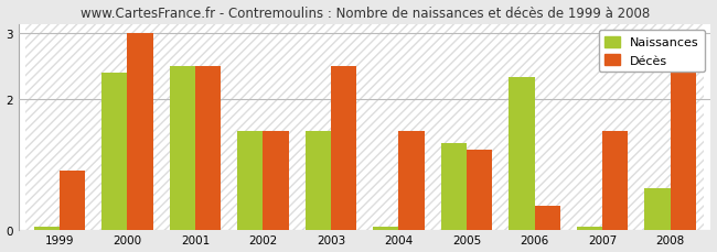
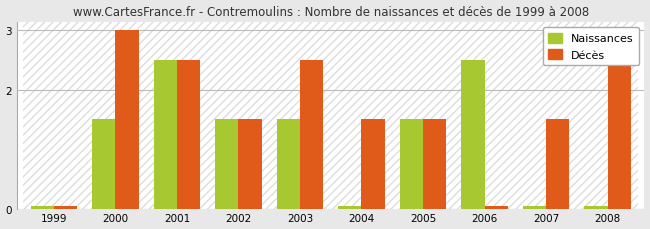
Décès/1999: 0.90 -> 0.04
Naissances/2000: 2.40 -> 1.50
Naissances/2005: 1.32 -> 1.50
Décès/2005: 1.22 -> 1.50
Naissances/2006: 2.34 -> 2.50
Décès/2006: 0.36 -> 0.04
Naissances/2008: 0.64 -> 0.04
